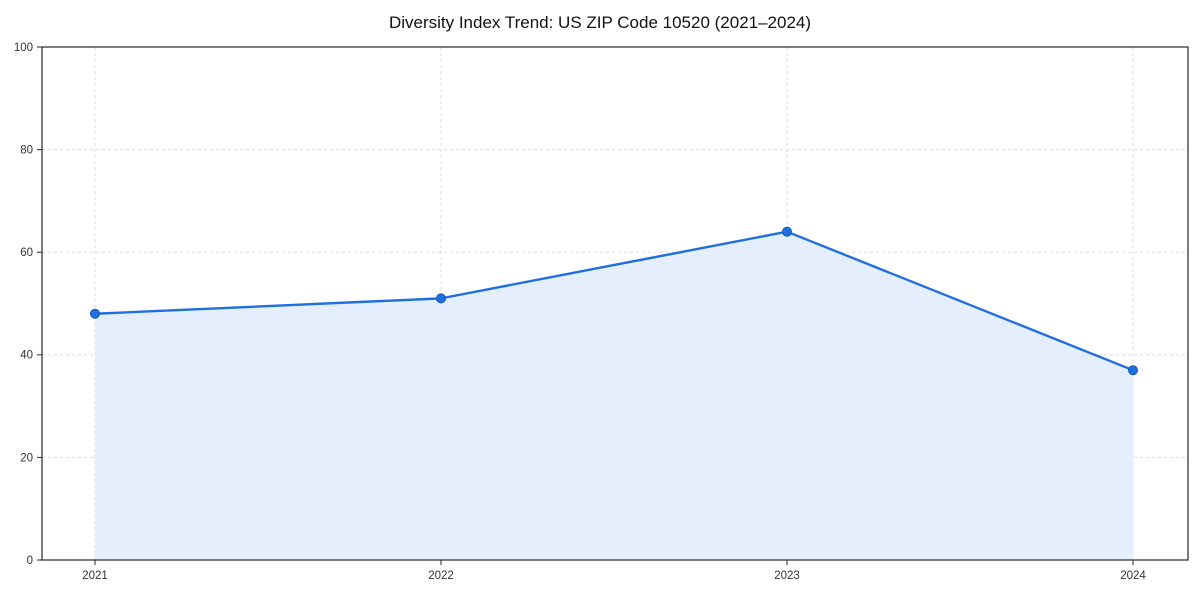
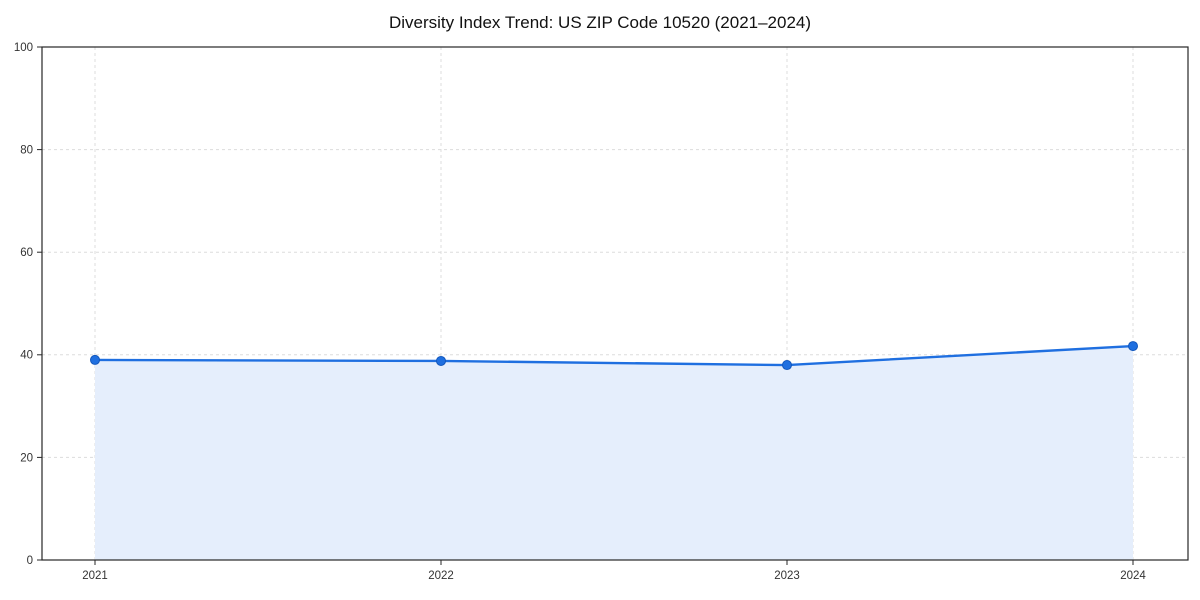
2021: 48 -> 39
2022: 51 -> 39
2023: 64 -> 38
2024: 37 -> 42
